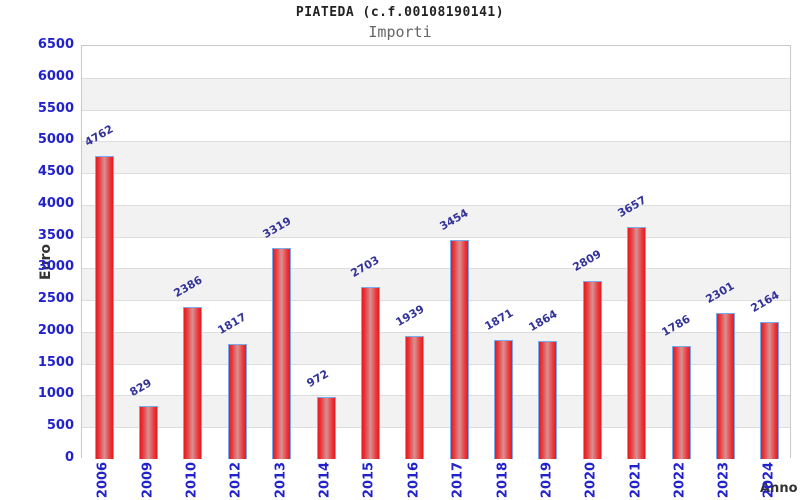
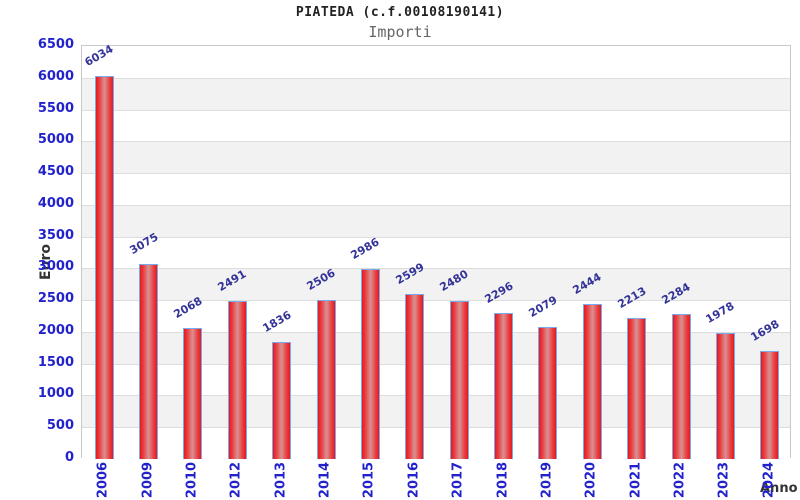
2006: 4762 -> 6034
2009: 829 -> 3075
2010: 2386 -> 2068
2012: 1817 -> 2491
2013: 3319 -> 1836
2014: 972 -> 2506
2015: 2703 -> 2986
2016: 1939 -> 2599
2017: 3454 -> 2480
2018: 1871 -> 2296
2019: 1864 -> 2079
2020: 2809 -> 2444
2021: 3657 -> 2213
2022: 1786 -> 2284
2023: 2301 -> 1978
2024: 2164 -> 1698
